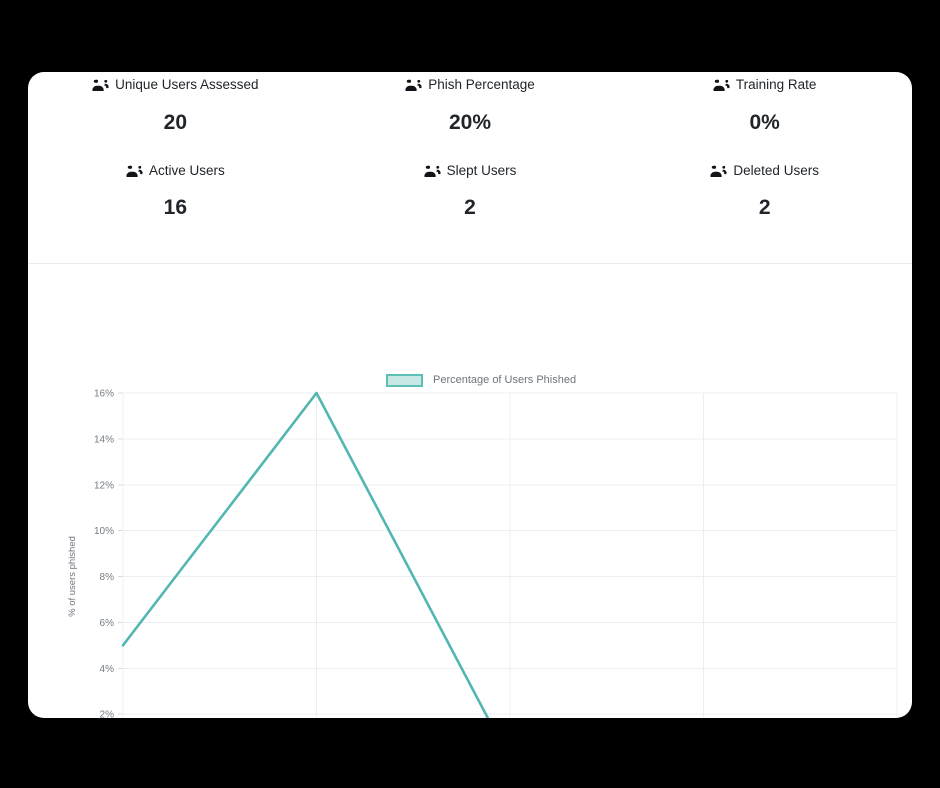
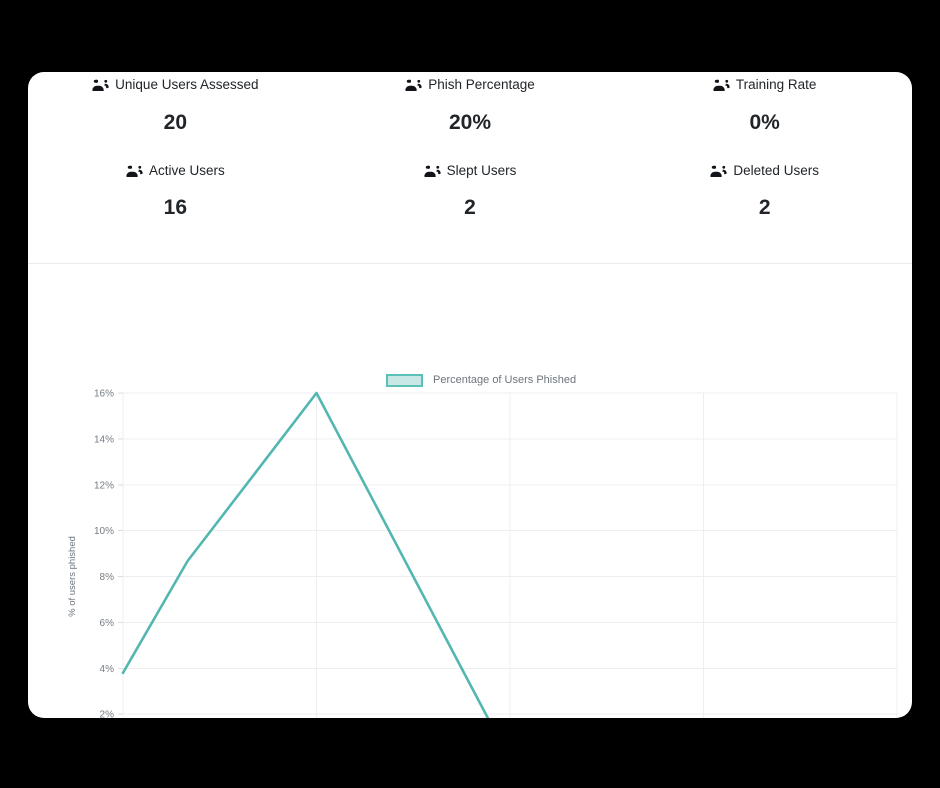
February 2025: 5.0% -> 3.8%
